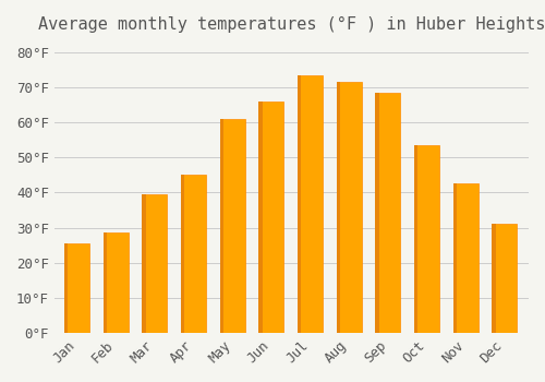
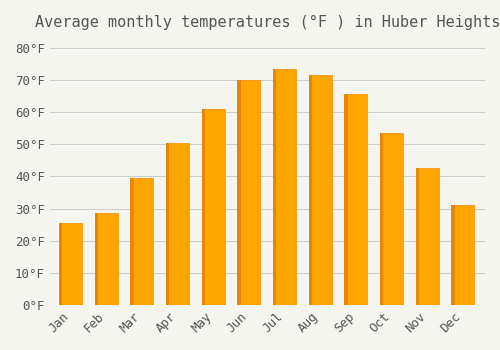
Apr: 45.0°F -> 50.5°F
Jun: 66.0°F -> 70.0°F
Sep: 68.5°F -> 65.5°F
